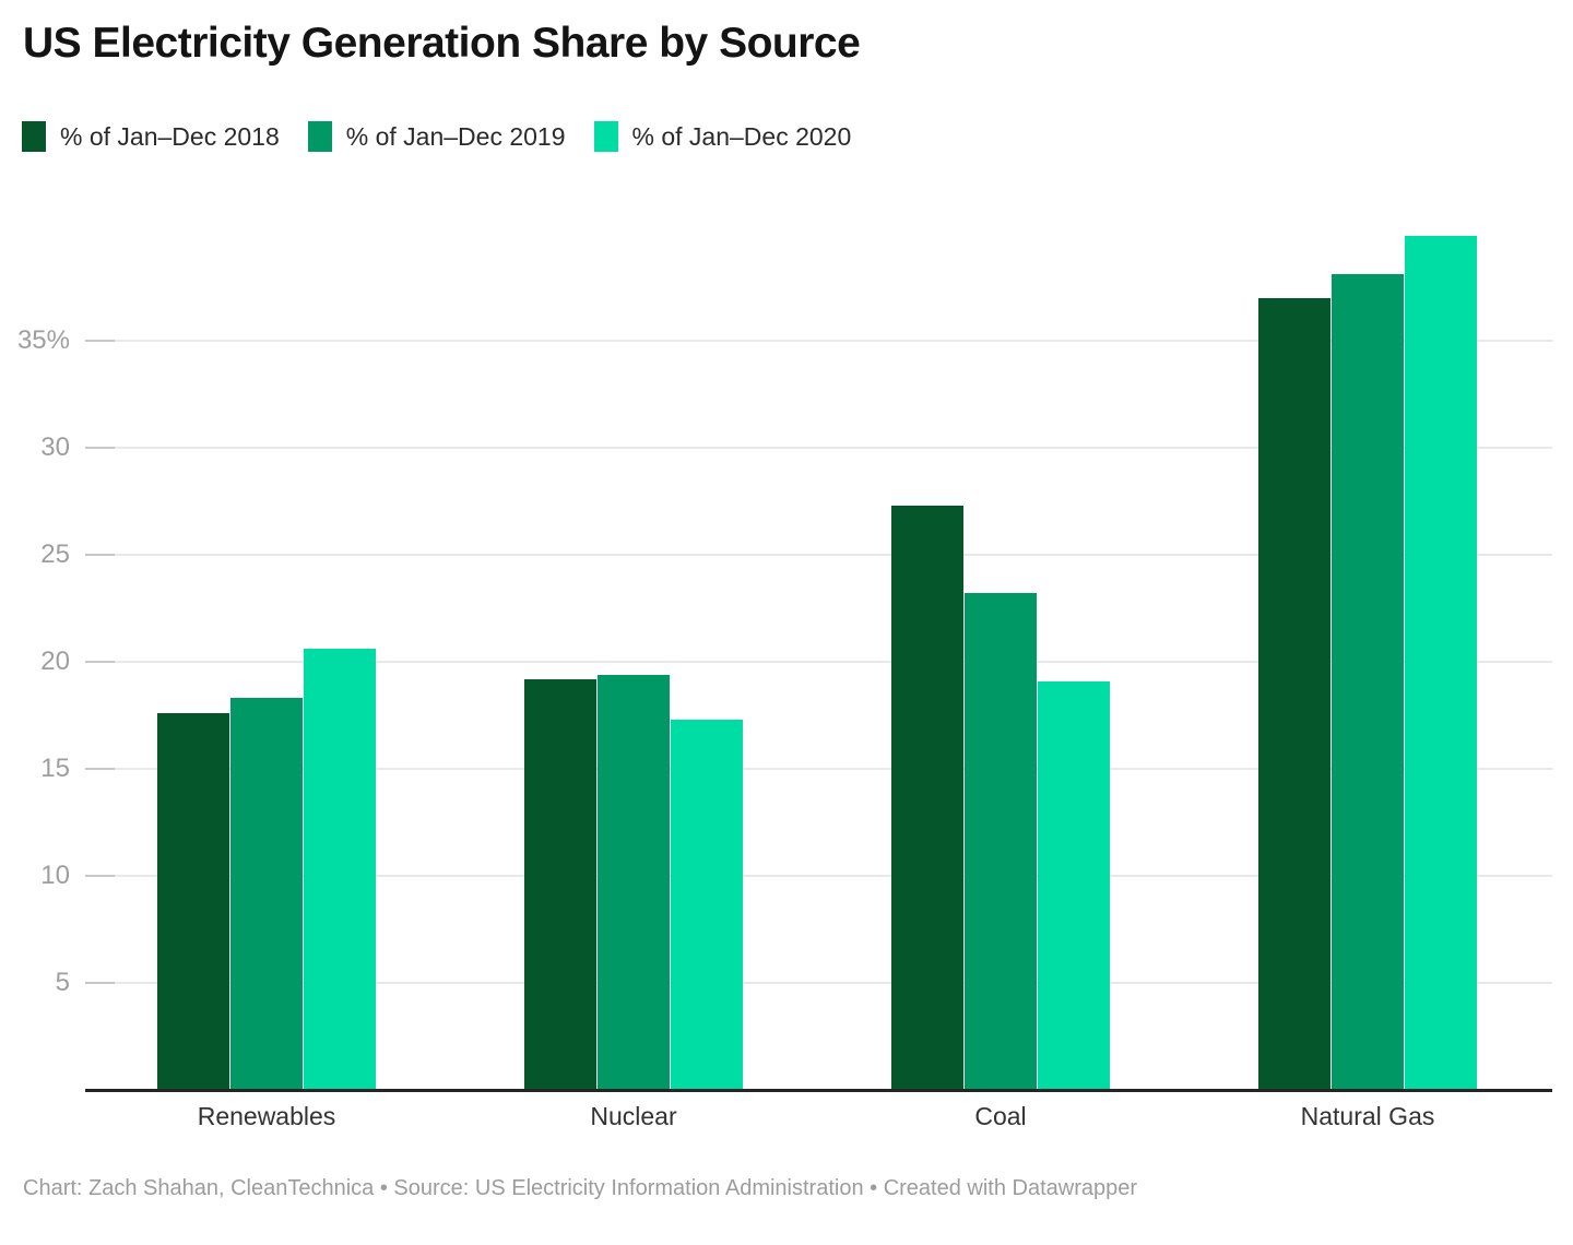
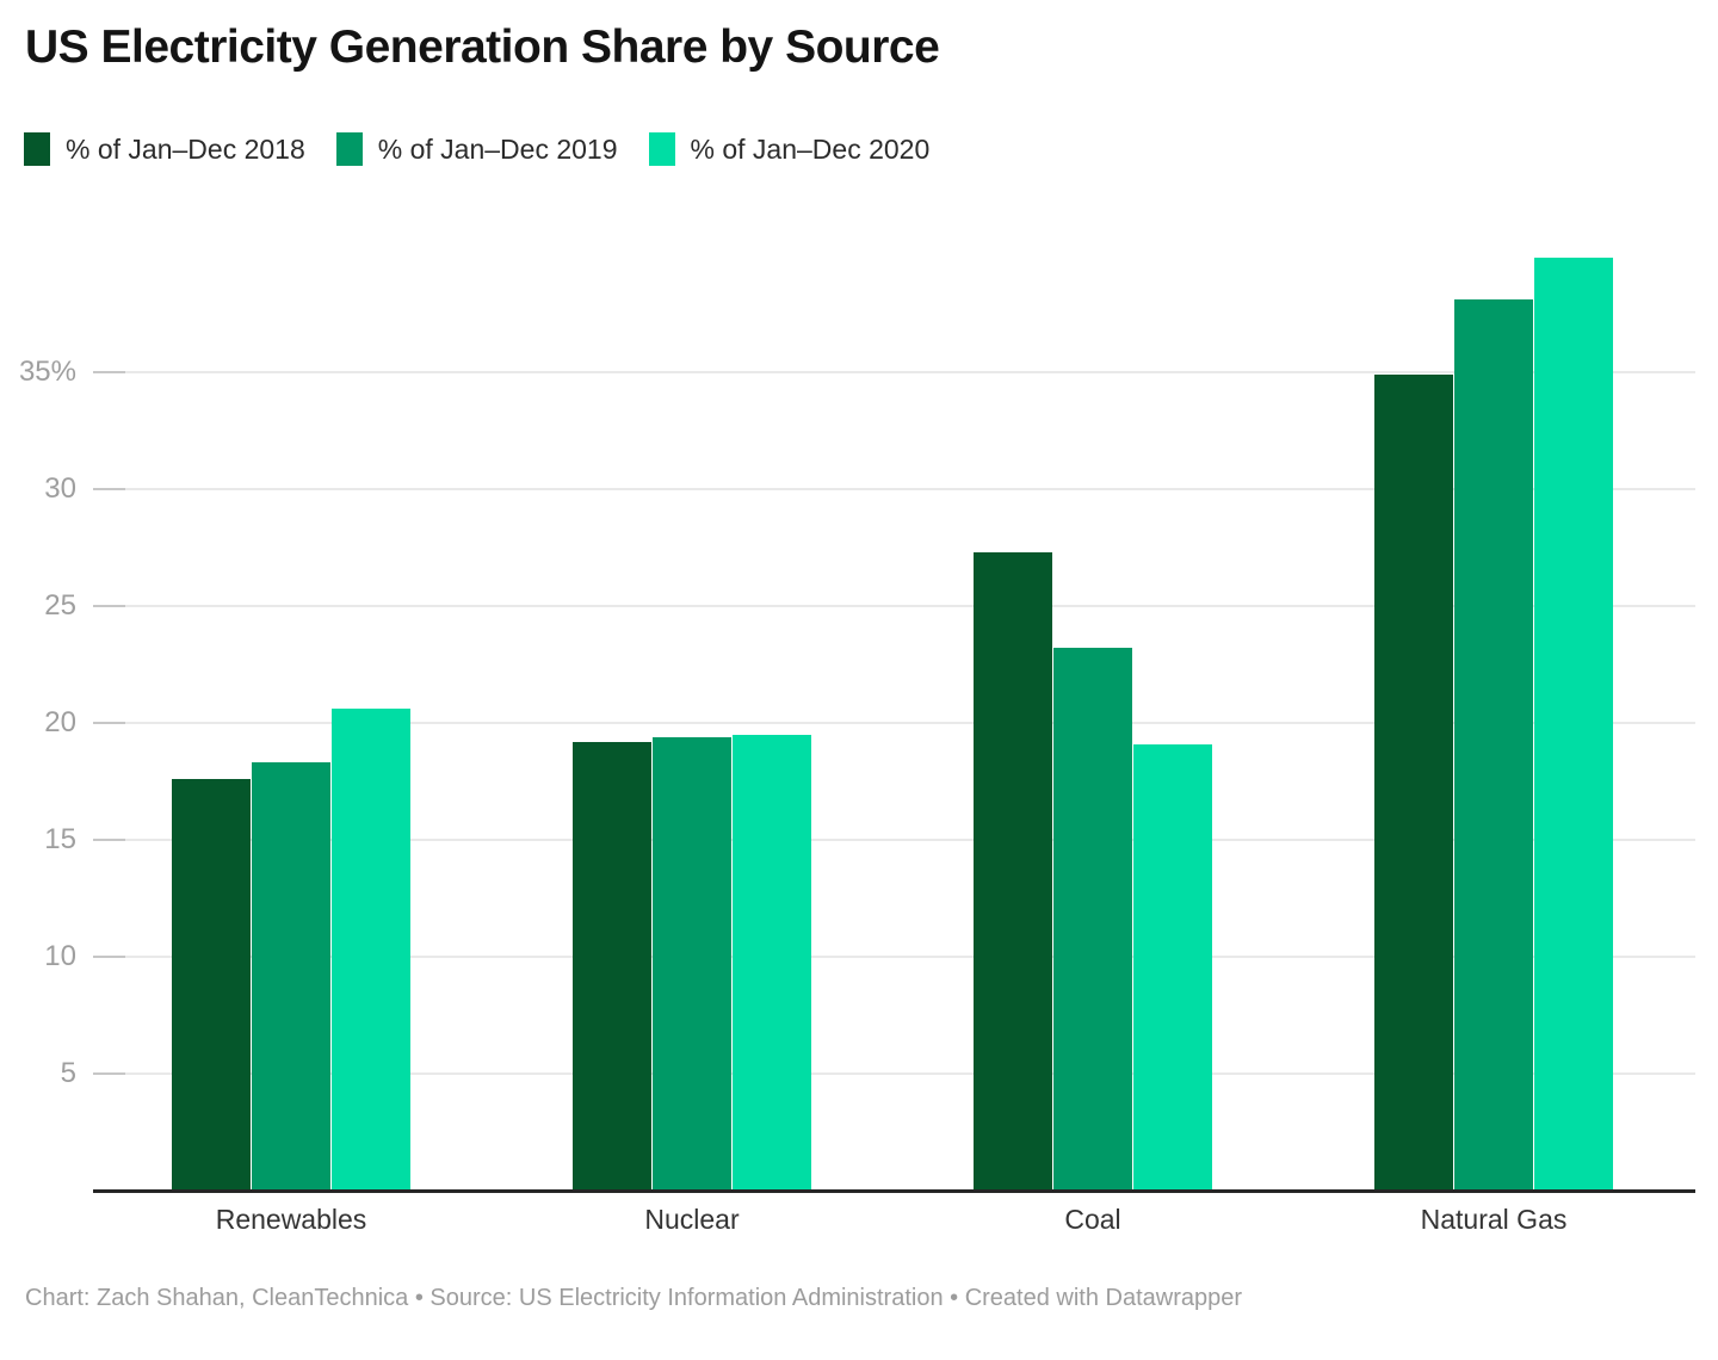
% of Jan–Dec 2020/Nuclear: 17.3% -> 19.5%
% of Jan–Dec 2018/Natural Gas: 37.0% -> 34.9%
